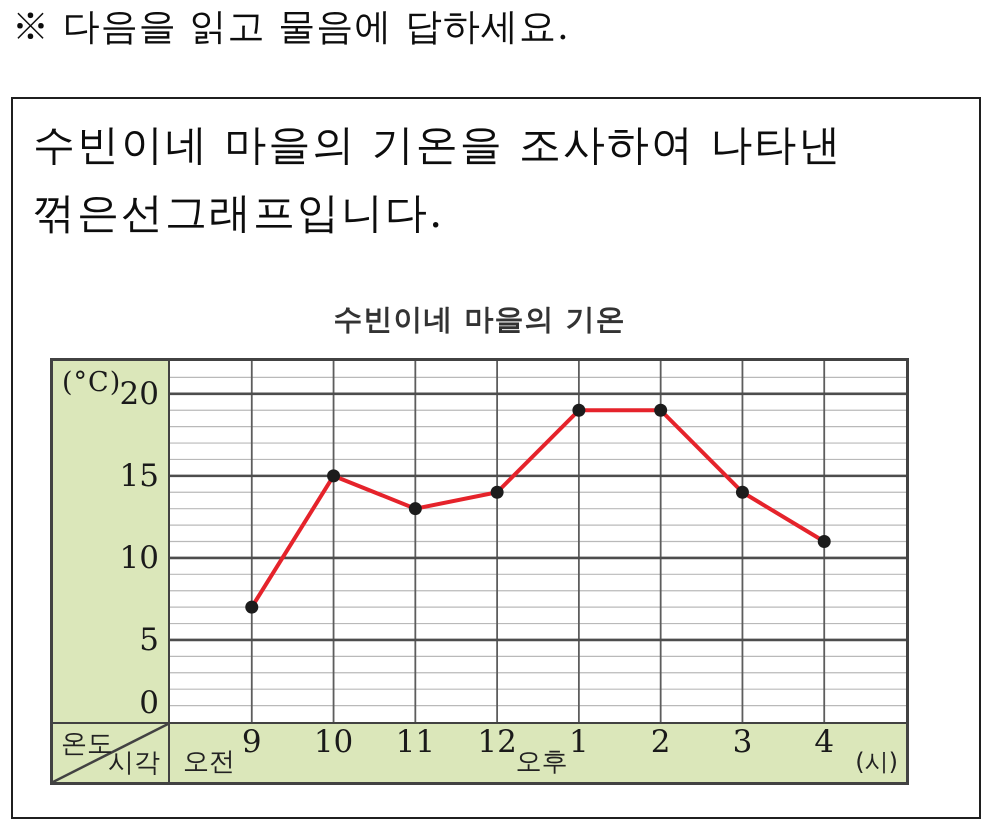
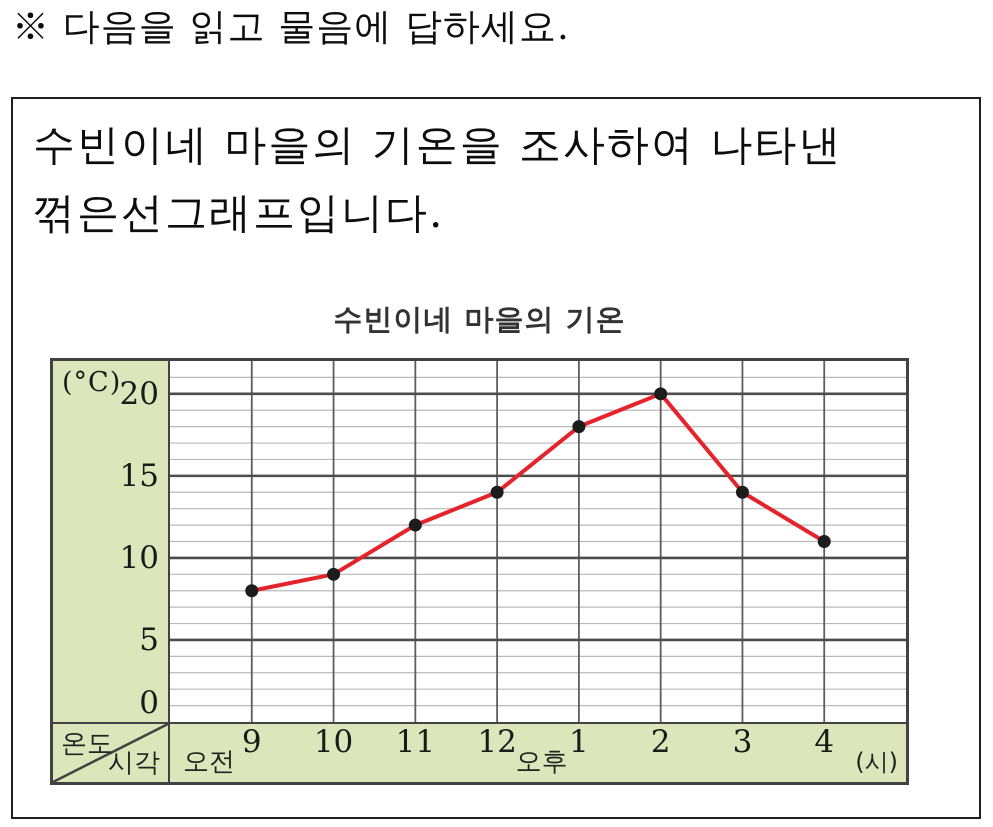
9: 7 -> 8
10: 15 -> 9
11: 13 -> 12
1: 19 -> 18
2: 19 -> 20
